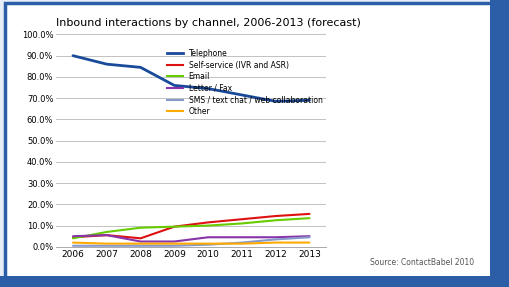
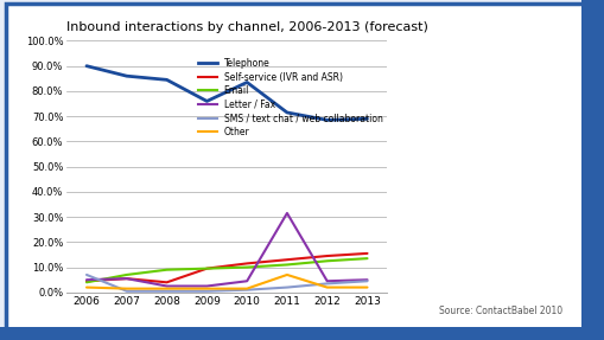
SMS / text chat / web collaboration/2006: 0.5% -> 7.0%
Telephone/2010: 74.5% -> 83.5%
Letter / Fax/2011: 4.5% -> 31.5%
Other/2011: 1.5% -> 7.0%
